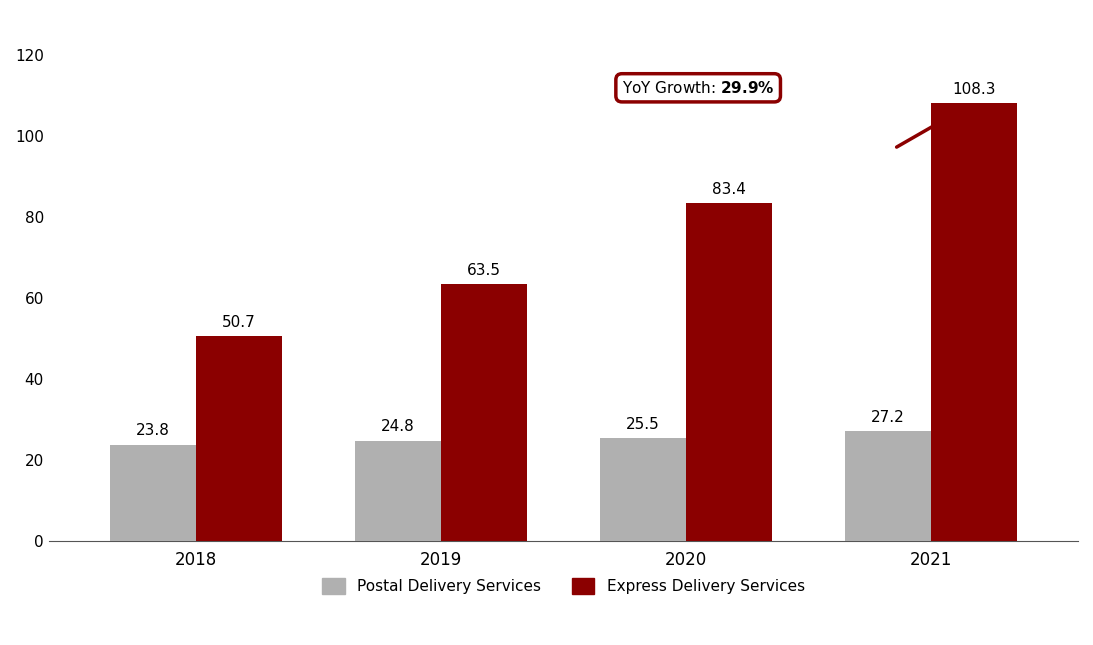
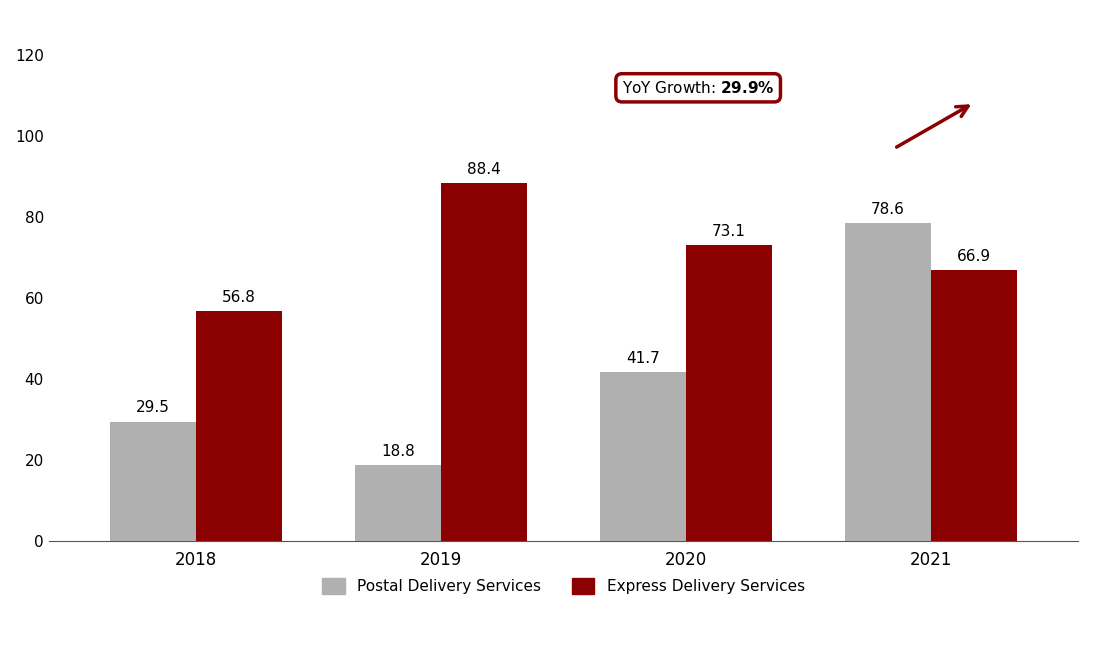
Postal Delivery Services/2018: 23.8 -> 29.5
Express Delivery Services/2018: 50.7 -> 56.8
Postal Delivery Services/2019: 24.8 -> 18.8
Express Delivery Services/2019: 63.5 -> 88.4
Postal Delivery Services/2020: 25.5 -> 41.7
Express Delivery Services/2020: 83.4 -> 73.1
Postal Delivery Services/2021: 27.2 -> 78.6
Express Delivery Services/2021: 108.3 -> 66.9
